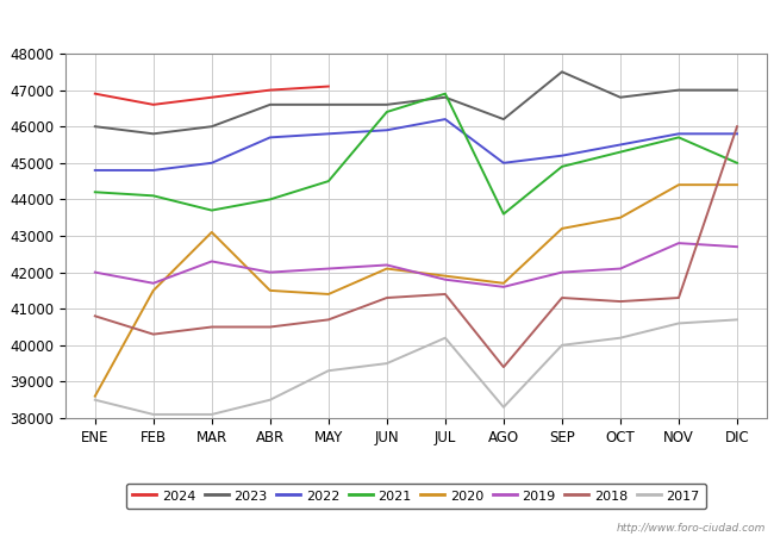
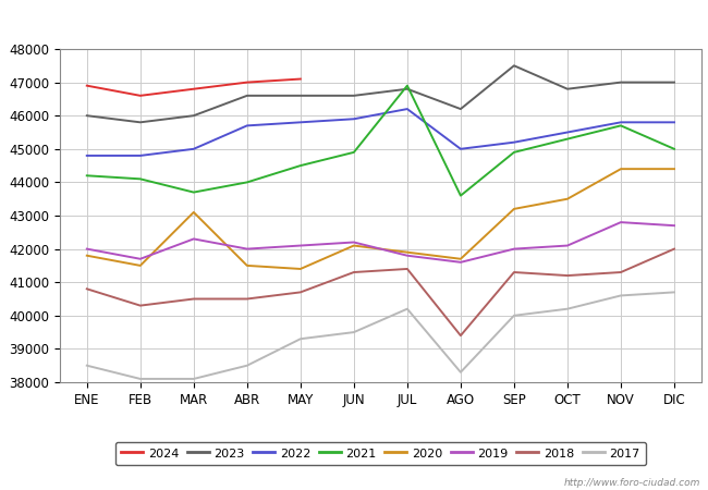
2020/ENE: 38600 -> 41800
2021/JUN: 46400 -> 44900
2018/DIC: 46000 -> 42000
